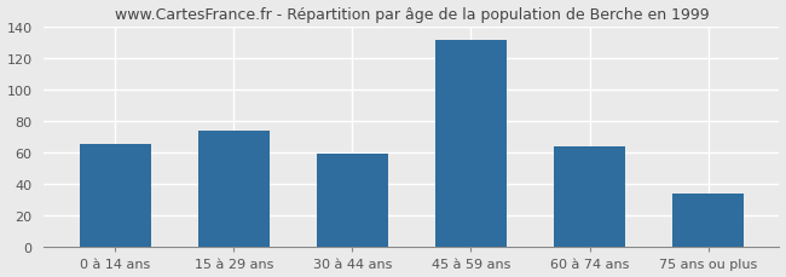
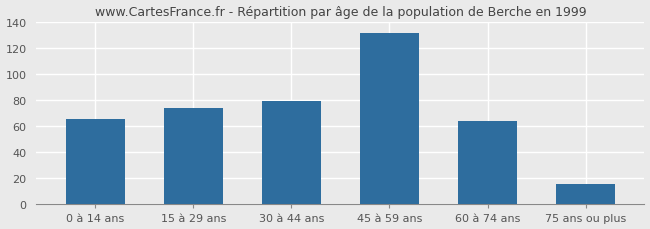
30 à 44 ans: 59 -> 79
75 ans ou plus: 34 -> 16
